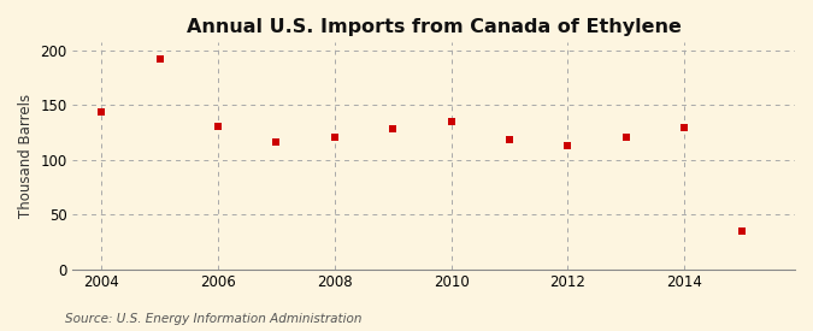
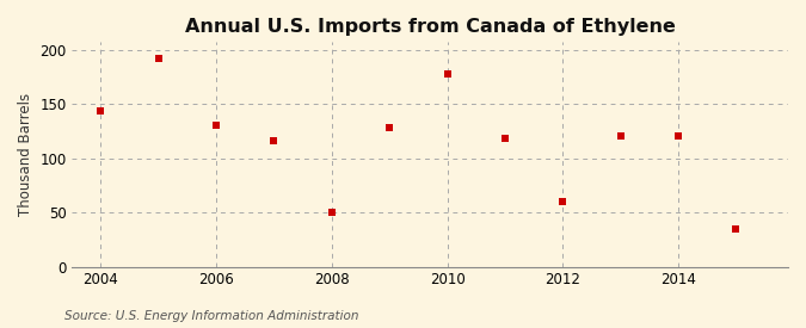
2008: 121 -> 50
2010: 135 -> 178
2012: 113 -> 60
2014: 129 -> 120
